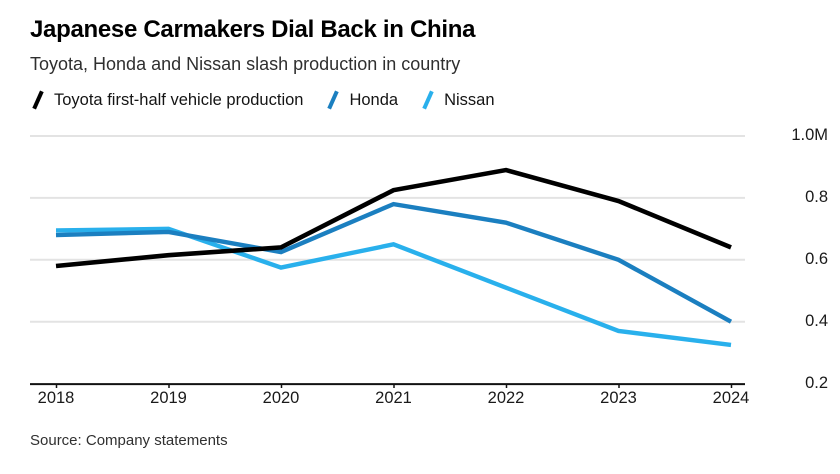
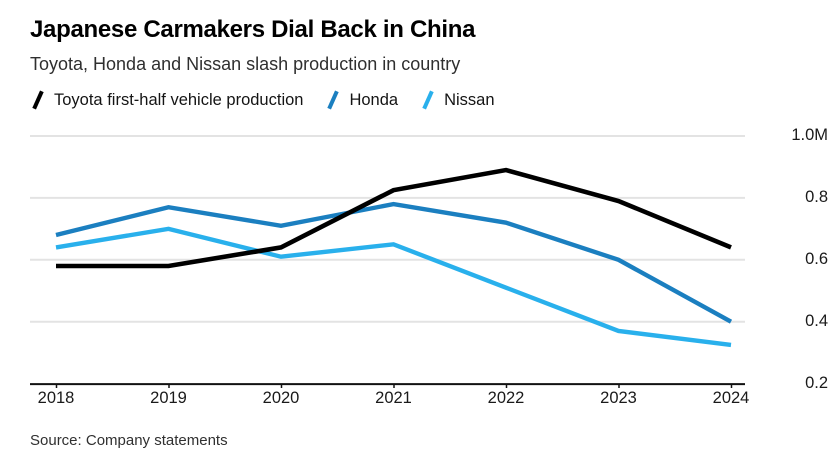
Nissan/2018: 0.69M -> 0.64M
Toyota first-half vehicle production/2019: 0.61M -> 0.58M
Honda/2019: 0.69M -> 0.77M
Honda/2020: 0.62M -> 0.71M
Nissan/2020: 0.57M -> 0.61M
